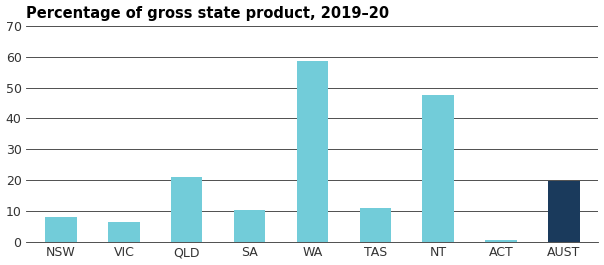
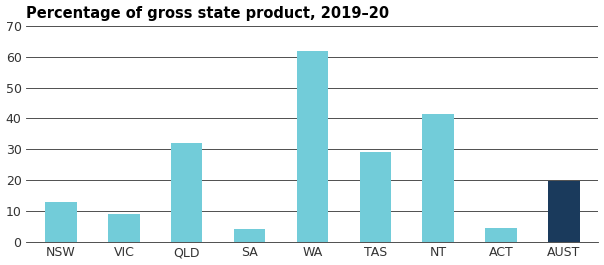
NSW: 8.0 -> 13.0
VIC: 6.5 -> 9.0
QLD: 21.0 -> 32.0
SA: 10.3 -> 4.0
WA: 58.5 -> 62.0
TAS: 11.0 -> 29.0
NT: 47.5 -> 41.5
ACT: 0.4 -> 4.5
